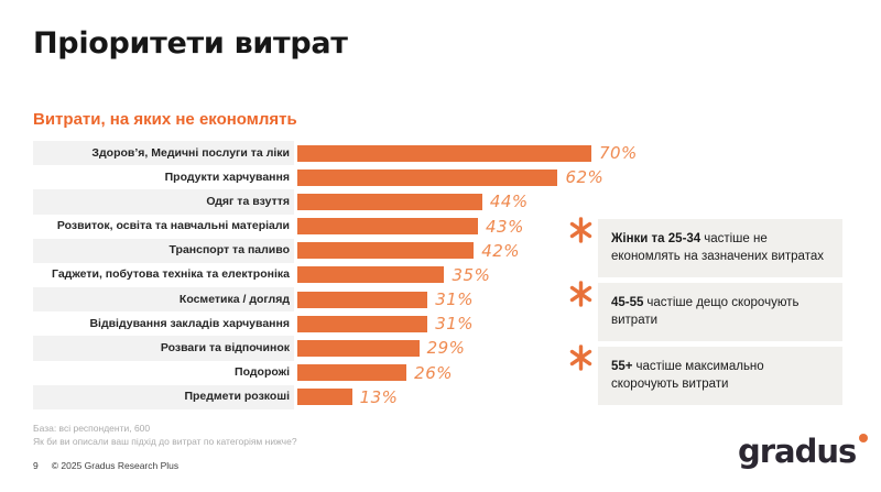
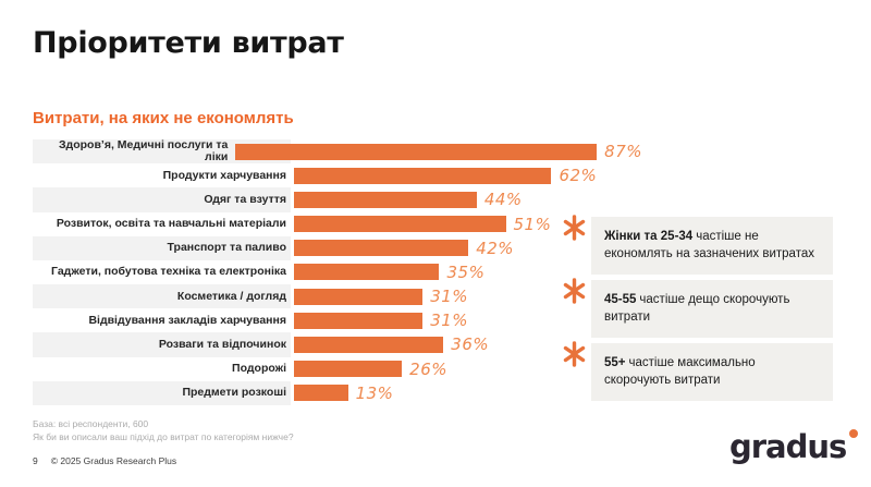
Здоров’я, Медичні послуги та ліки: 70% -> 87%
Розвиток, освіта та навчальні матеріали: 43% -> 51%
Розваги та відпочинок: 29% -> 36%
